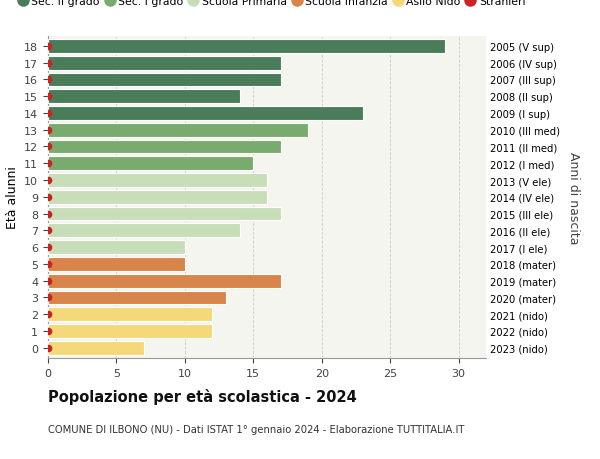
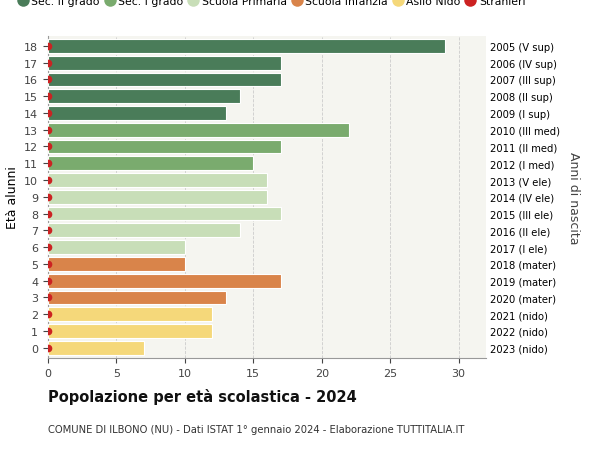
14: 23 -> 13
13: 19 -> 22
